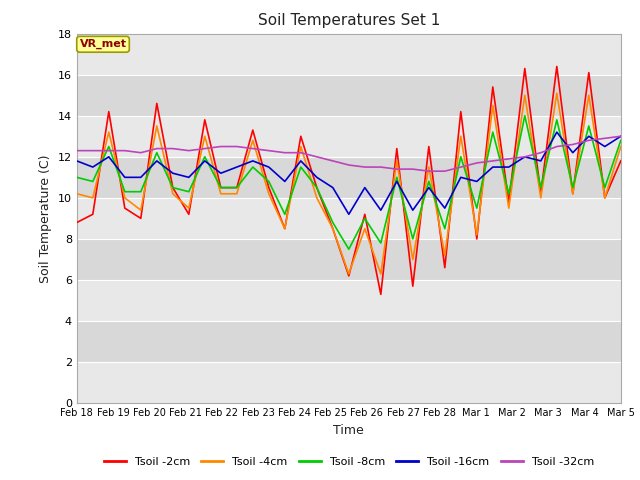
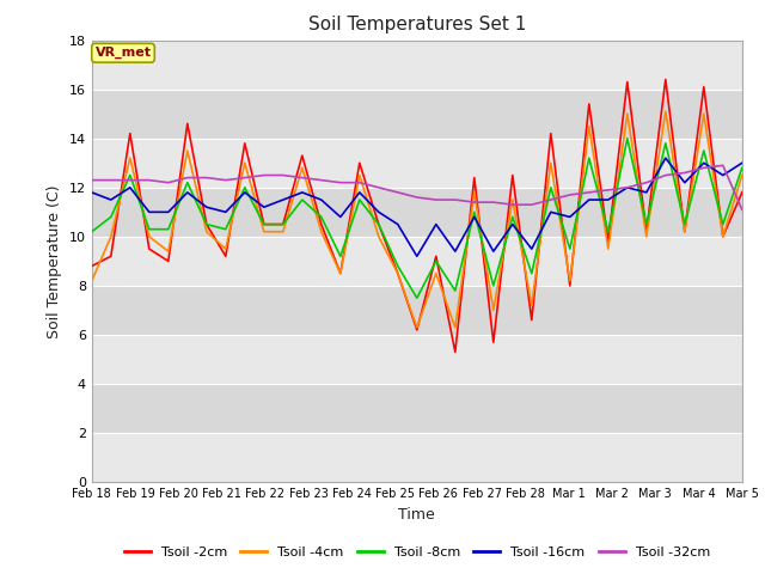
Tsoil -4cm/Feb 18: 10.2 -> 8.2
Tsoil -8cm/Feb 18: 11.0 -> 10.2
Tsoil -32cm/Mar 5: 13.0 -> 11.1
